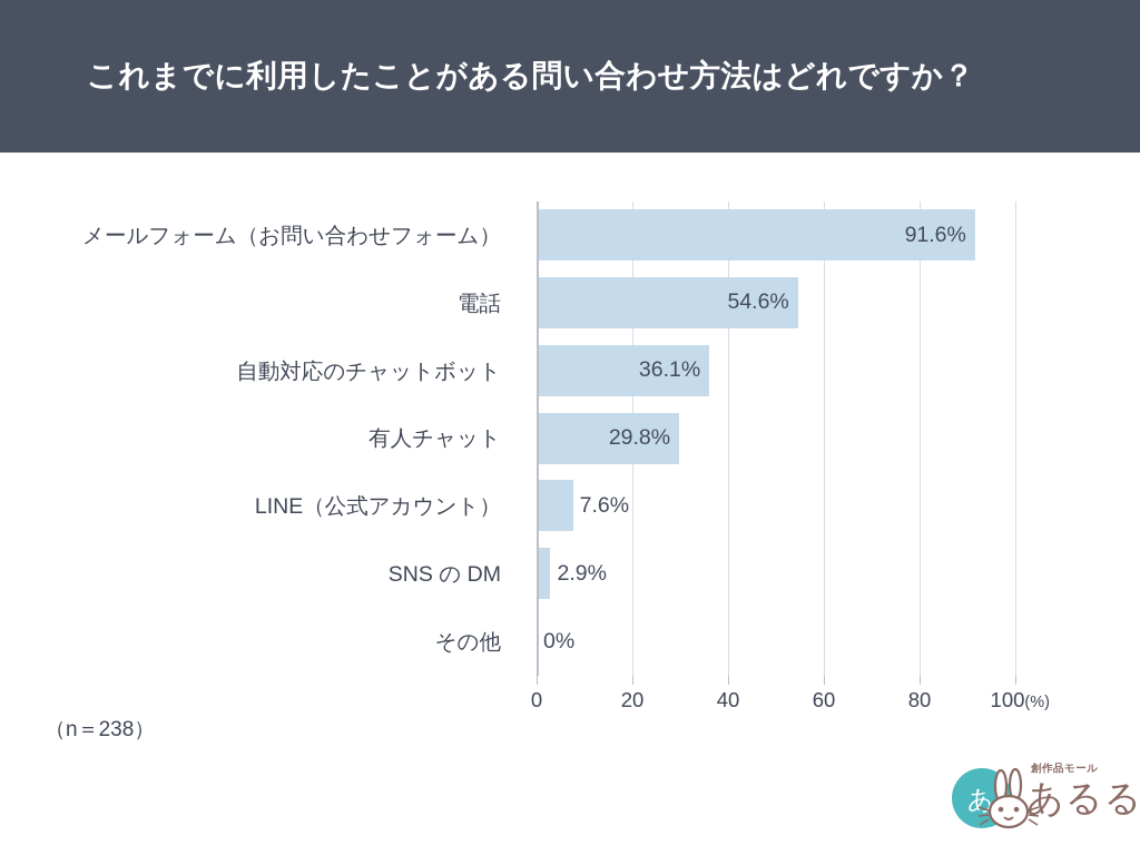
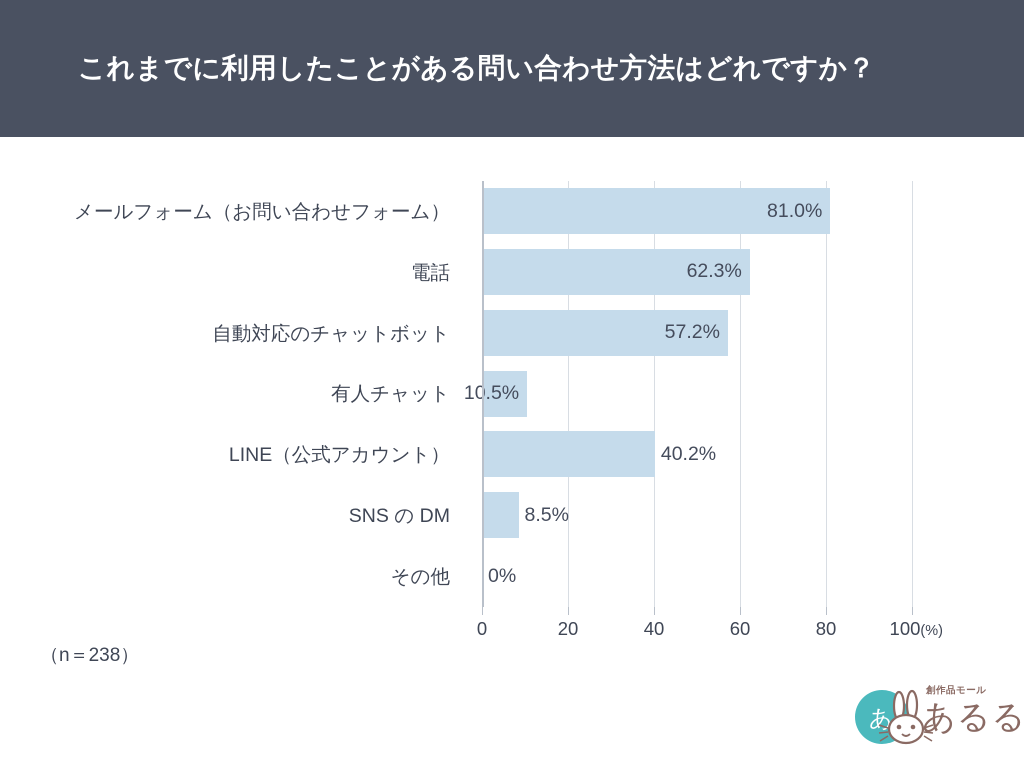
メールフォーム（お問い合わせフォーム）: 91.6% -> 81.0%
電話: 54.6% -> 62.3%
自動対応のチャットボット: 36.1% -> 57.2%
有人チャット: 29.8% -> 10.5%
LINE（公式アカウント）: 7.6% -> 40.2%
SNS の DM: 2.9% -> 8.5%
